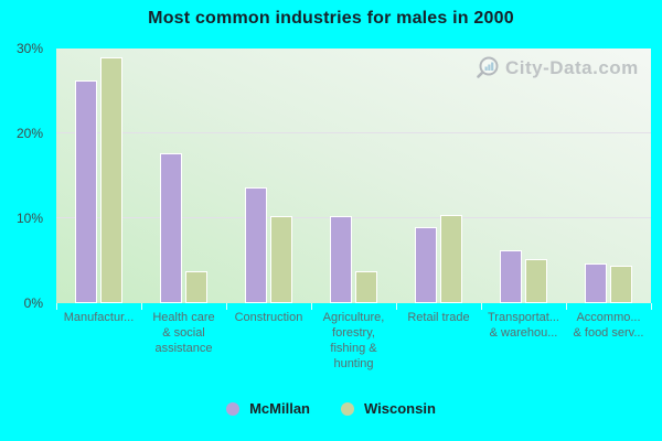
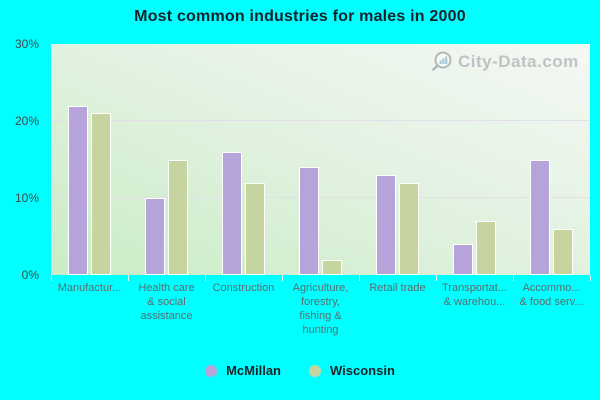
McMillan/Manufactur...: 26% -> 22%
Wisconsin/Manufactur...: 29% -> 21%
McMillan/Health care & social assistance: 18% -> 10%
Wisconsin/Health care & social assistance: 4% -> 15%
McMillan/Construction: 14% -> 16%
Wisconsin/Construction: 10% -> 12%
McMillan/Agriculture, forestry, fishing & hunting: 10% -> 14%
Wisconsin/Agriculture, forestry, fishing & hunting: 4% -> 2%
McMillan/Retail trade: 9% -> 13%
Wisconsin/Retail trade: 10% -> 12%
McMillan/Transportat... & warehou...: 6% -> 4%
Wisconsin/Transportat... & warehou...: 5% -> 7%
McMillan/Accommo... & food serv...: 5% -> 15%
Wisconsin/Accommo... & food serv...: 4% -> 6%
